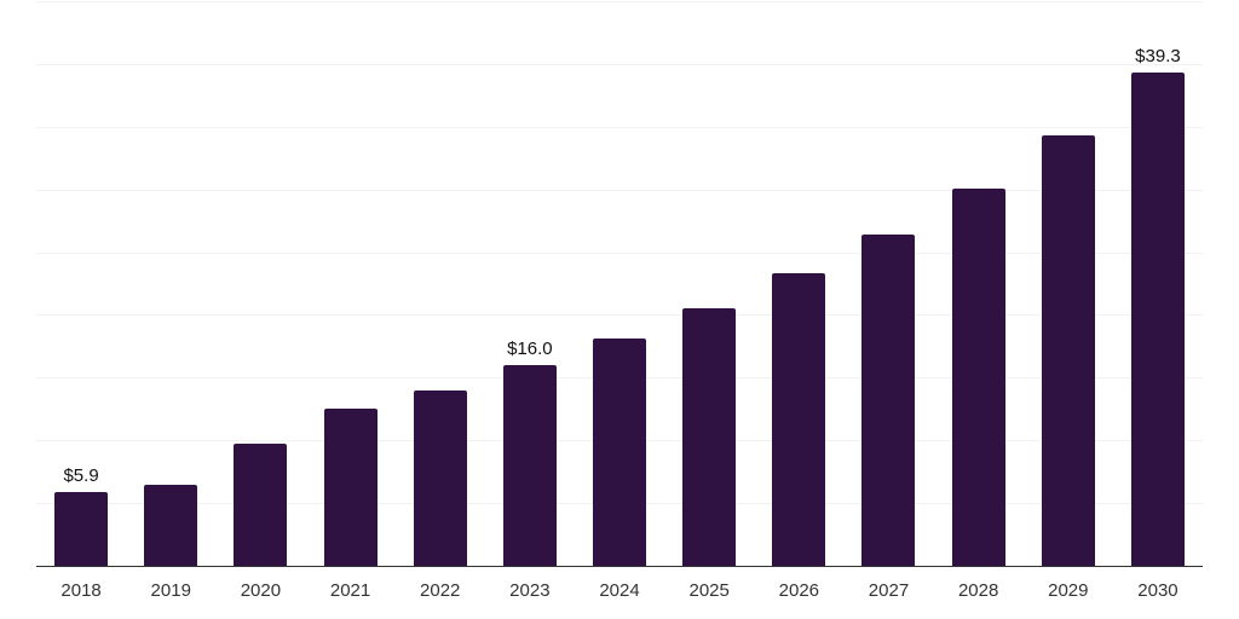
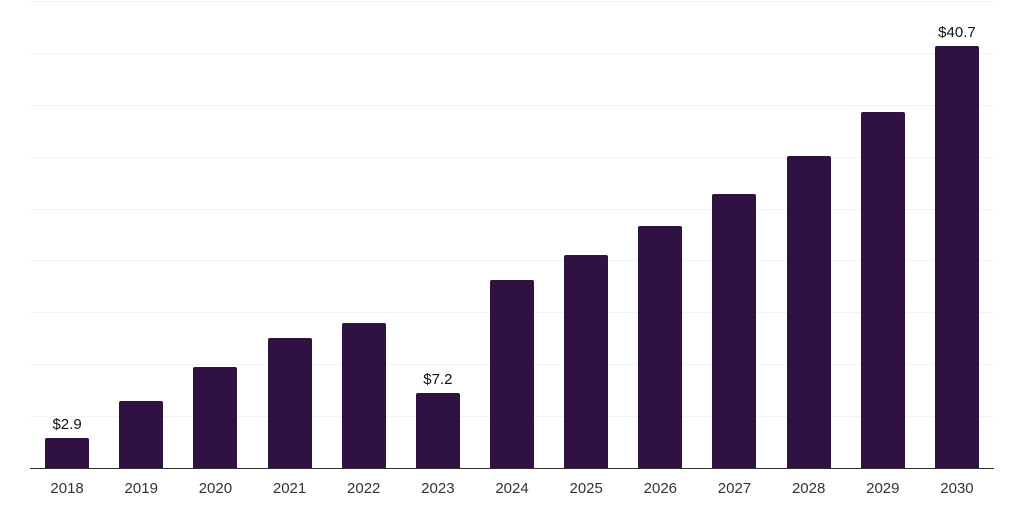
2018: $5.9 -> $2.9
2023: $16.0 -> $7.2
2030: $39.3 -> $40.7
